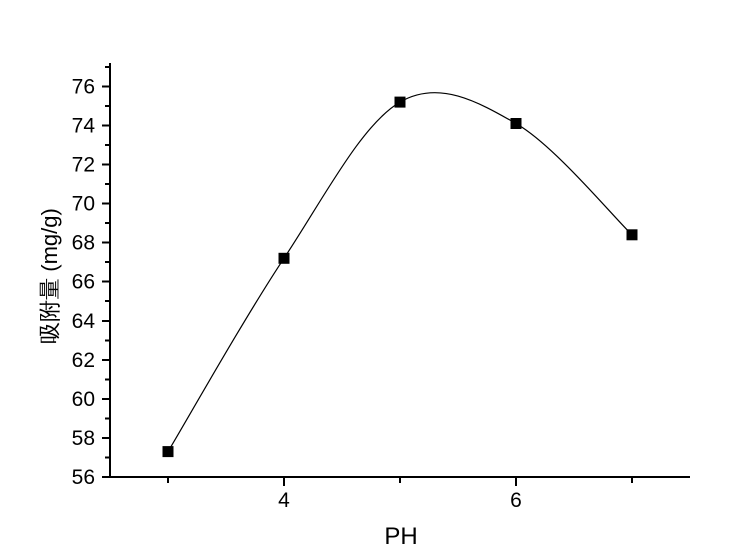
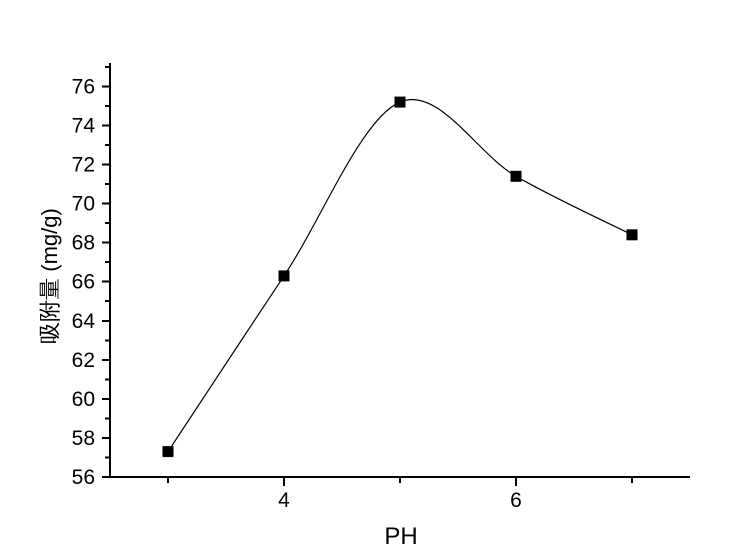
4: 67.2 -> 66.3
6: 74.1 -> 71.4
